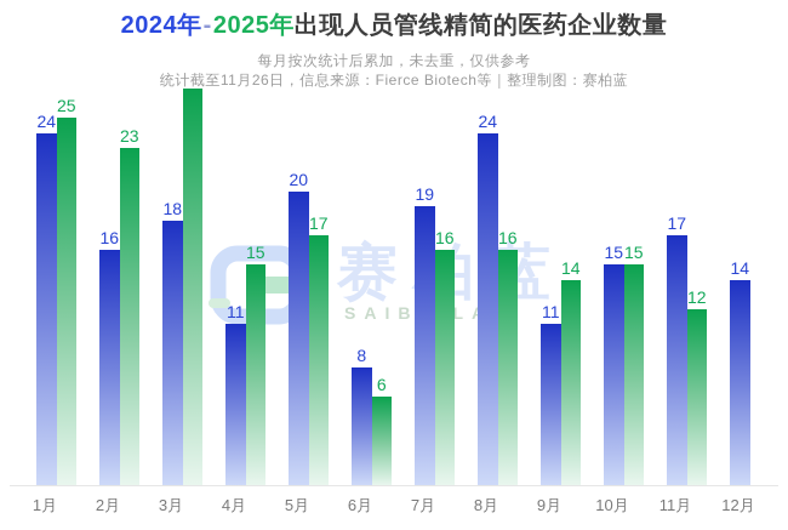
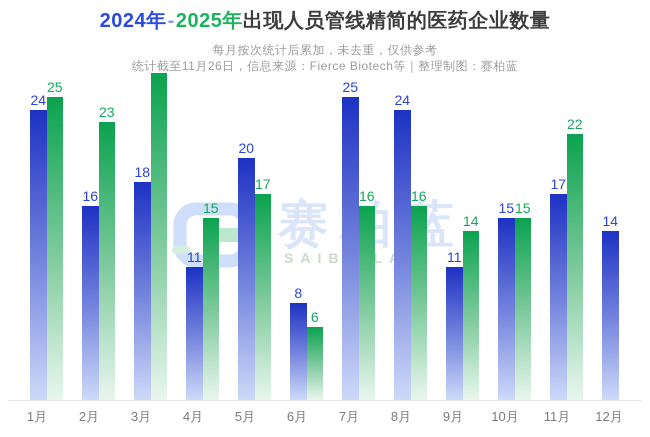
2024年/7月: 19 -> 25
2025年/11月: 12 -> 22
